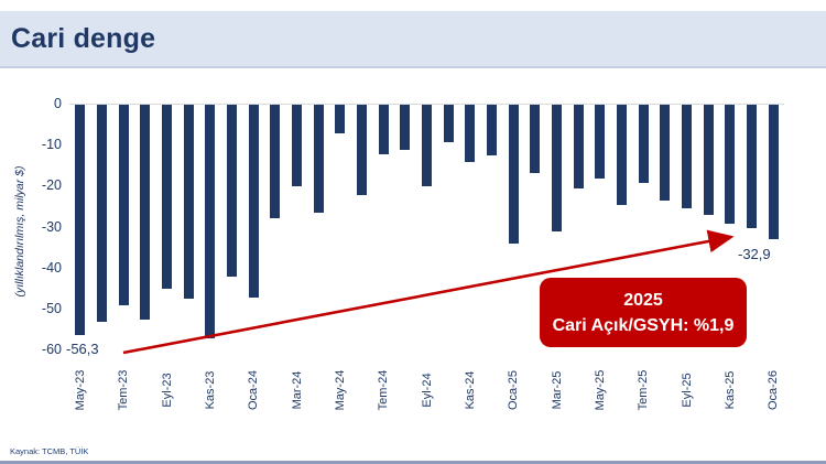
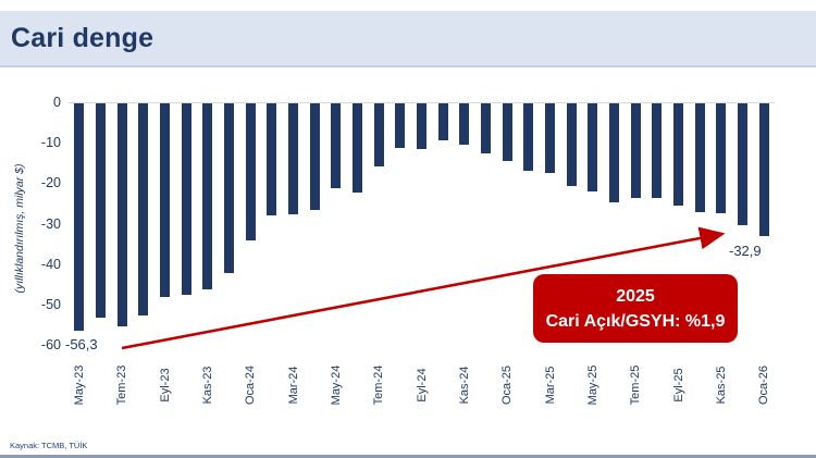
Tem-23: -49 -> -55
Eyl-23: -45 -> -48
Kas-23: -57 -> -46
Oca-24: -47 -> -34
Mar-24: -20 -> -27
May-24: -7 -> -21
Tem-24: -12 -> -16
Eyl-24: -20 -> -11
Kas-24: -14 -> -10
Oca-25: -34 -> -14
Mar-25: -31 -> -17
May-25: -18 -> -22
Tem-25: -19 -> -23
Kas-25: -29 -> -27
